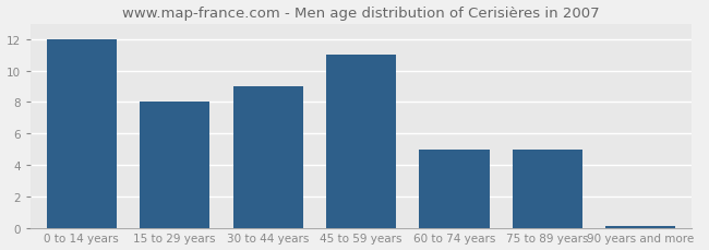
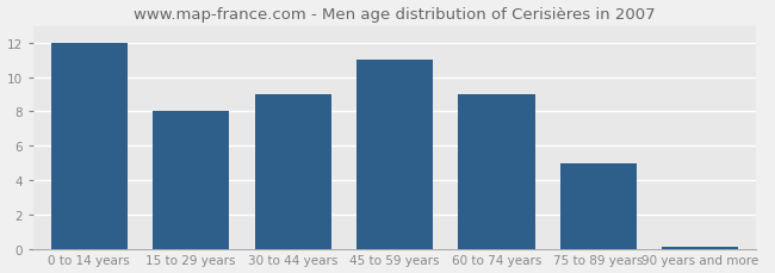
60 to 74 years: 5.0 -> 9.0
